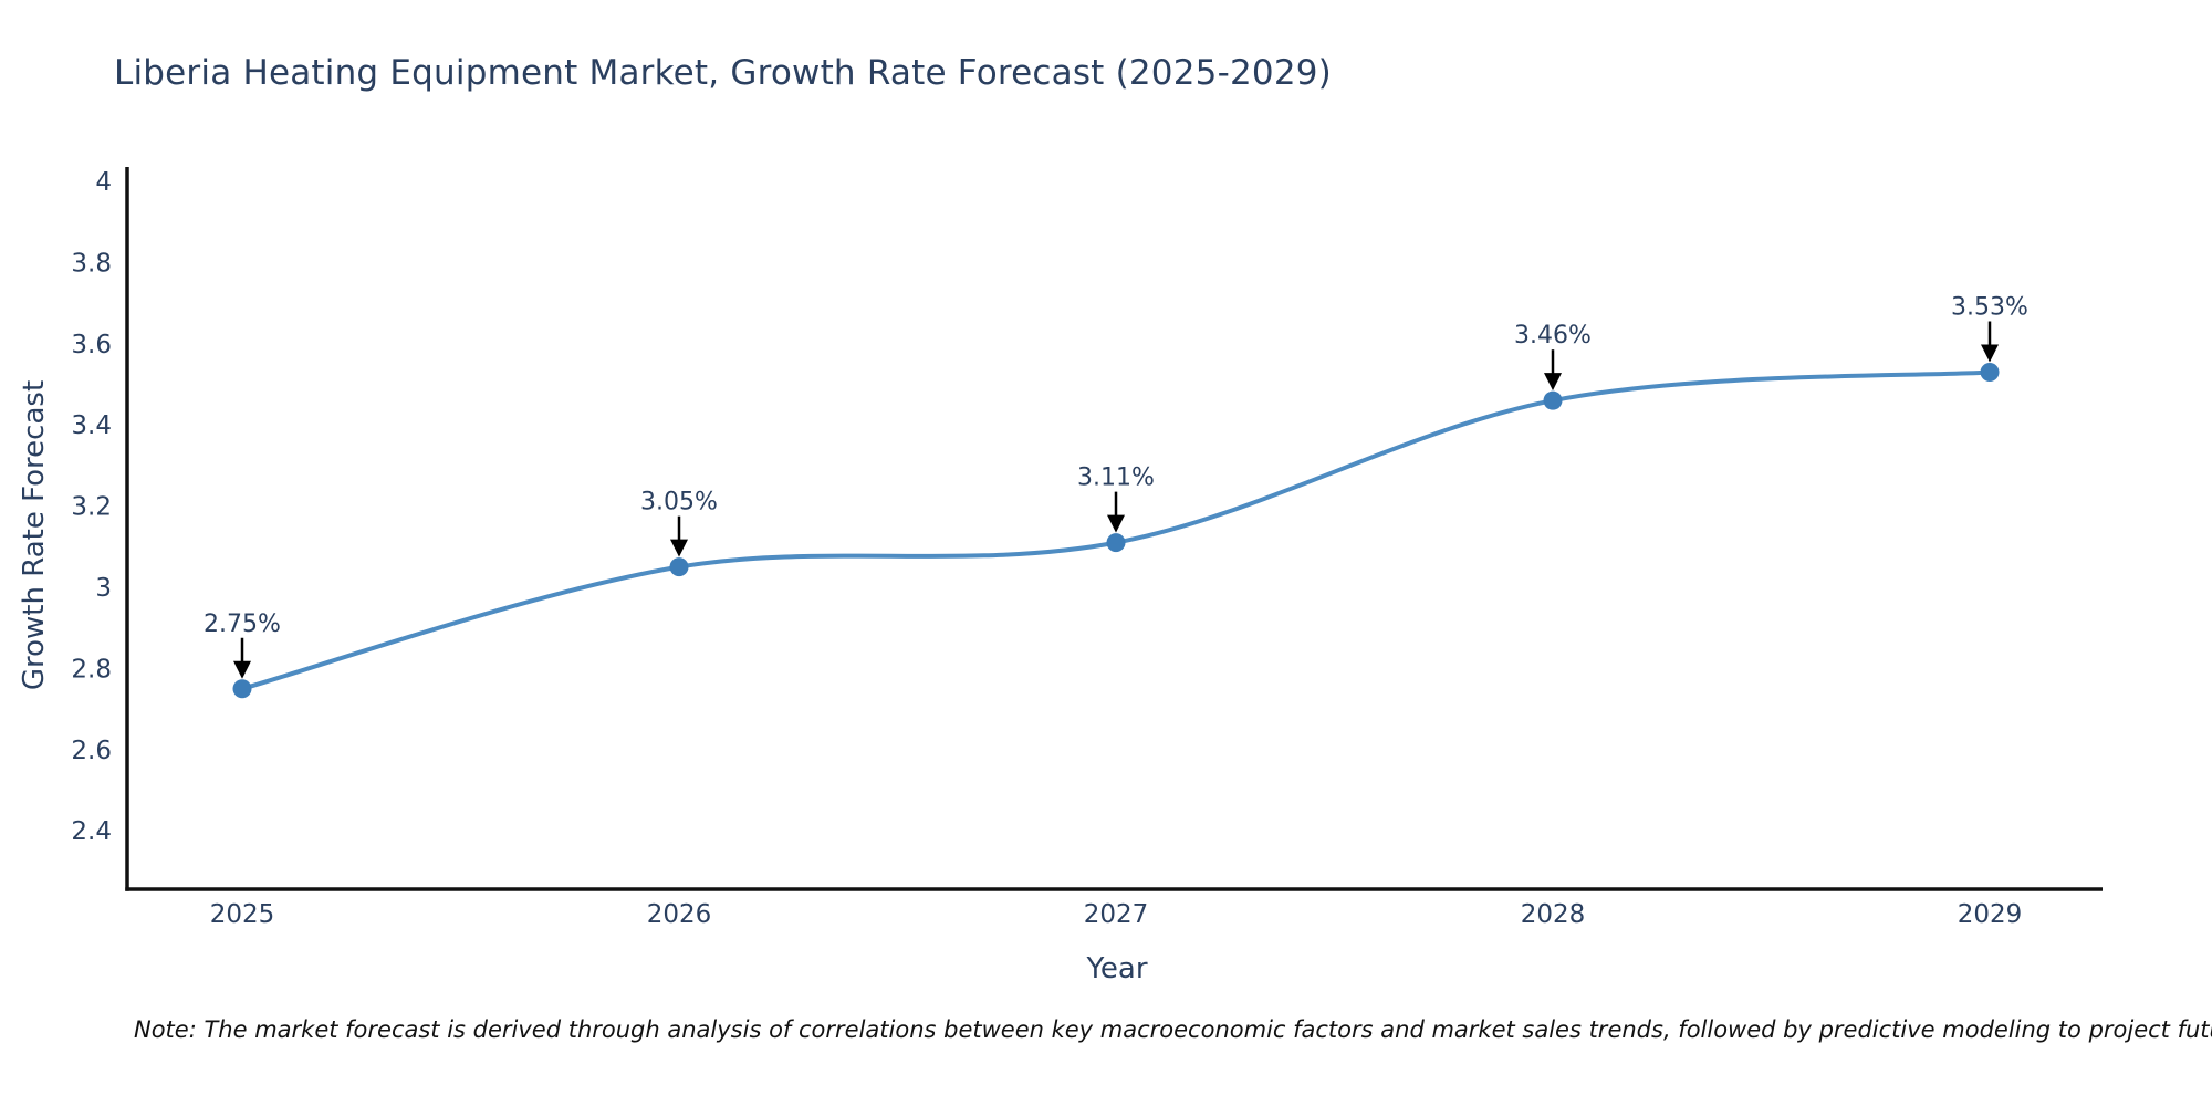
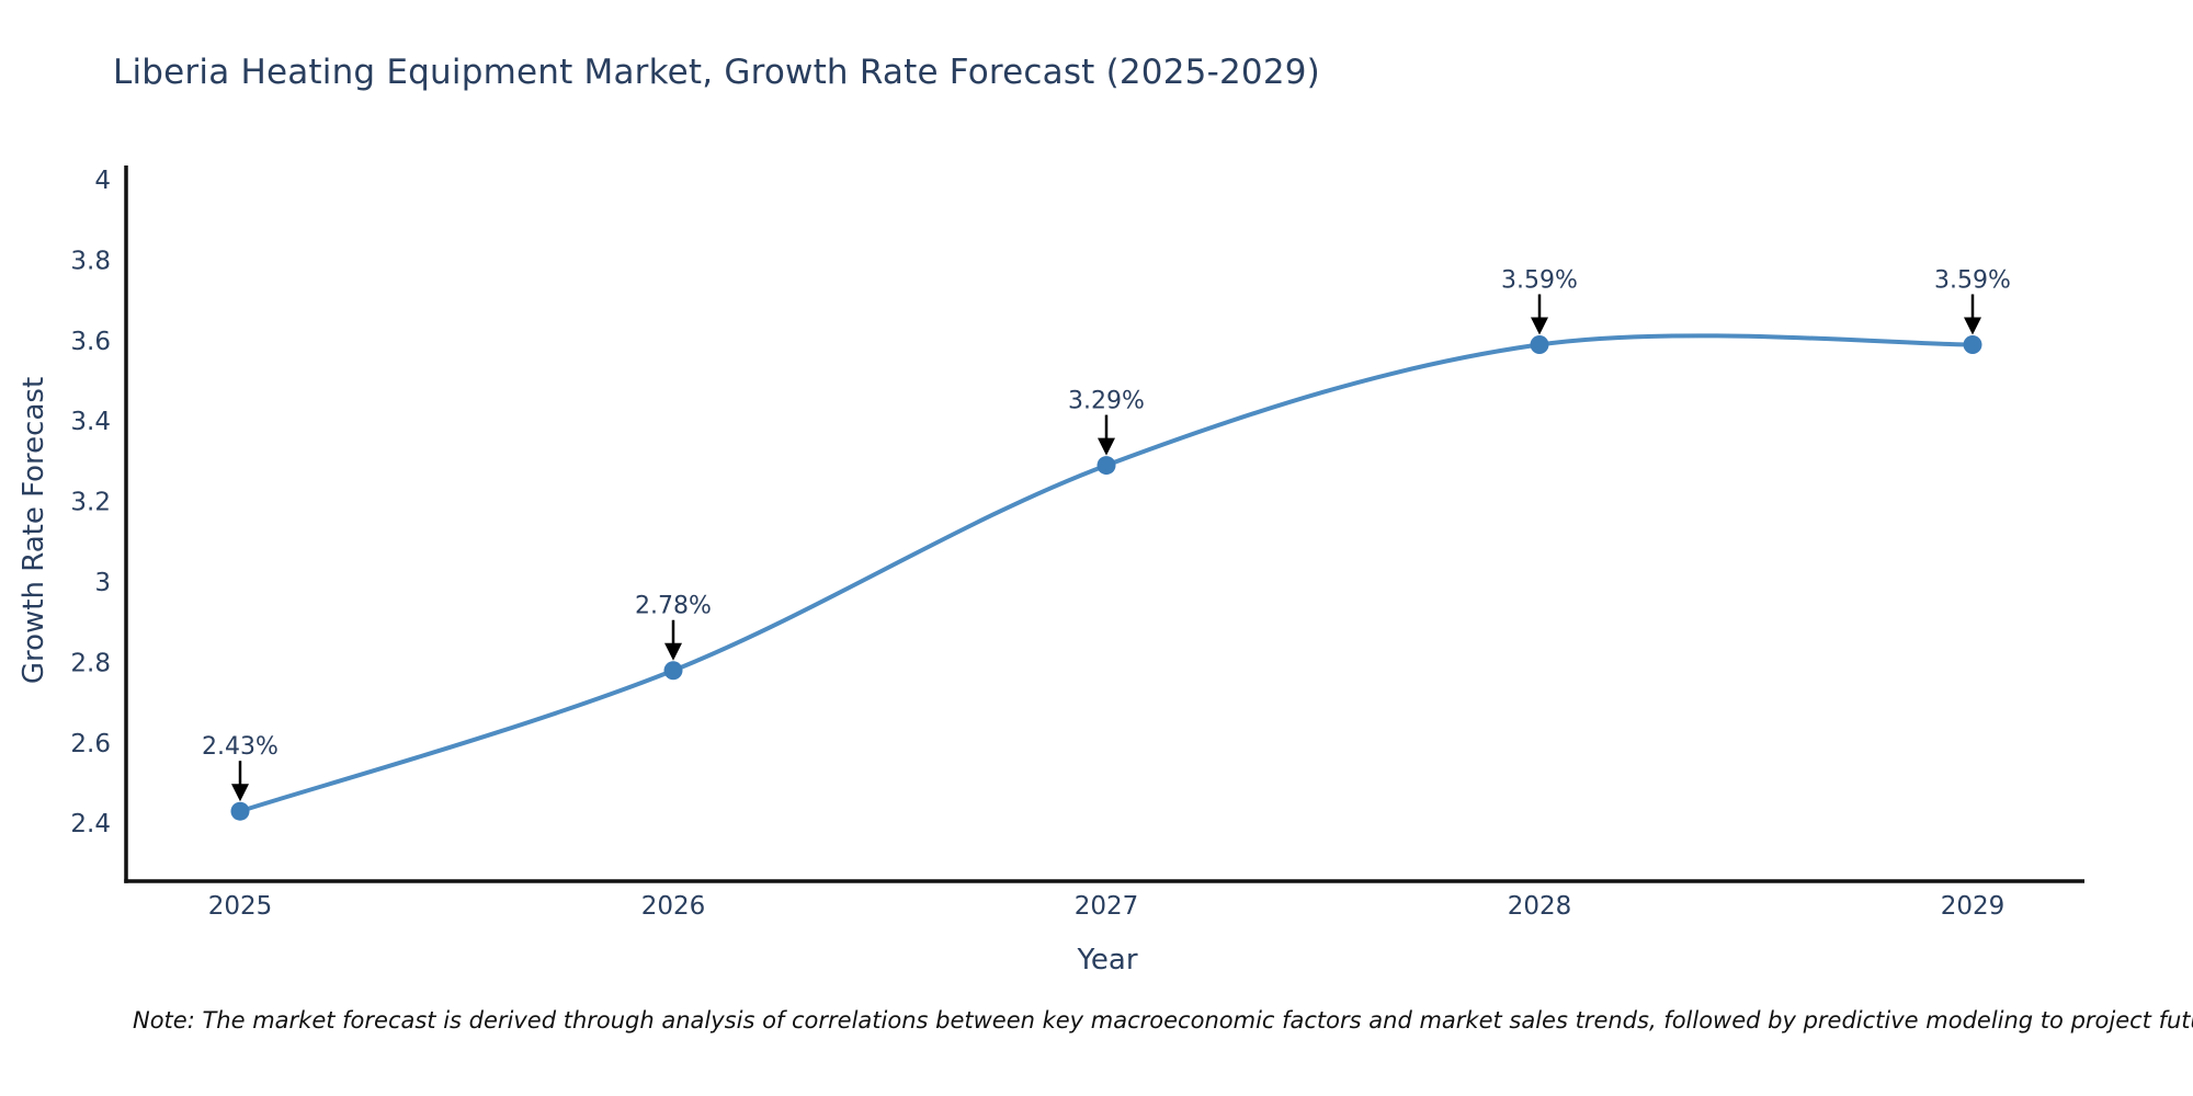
2025: 2.75% -> 2.43%
2026: 3.05% -> 2.78%
2027: 3.11% -> 3.29%
2028: 3.46% -> 3.59%
2029: 3.53% -> 3.59%
